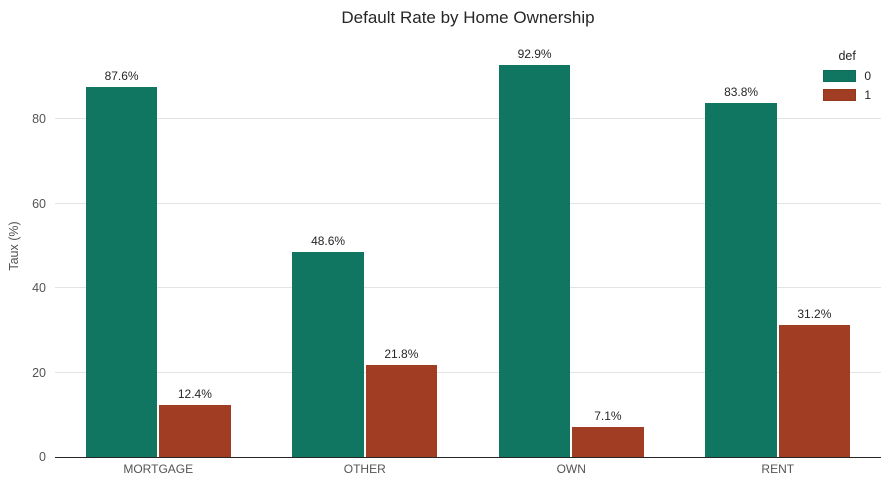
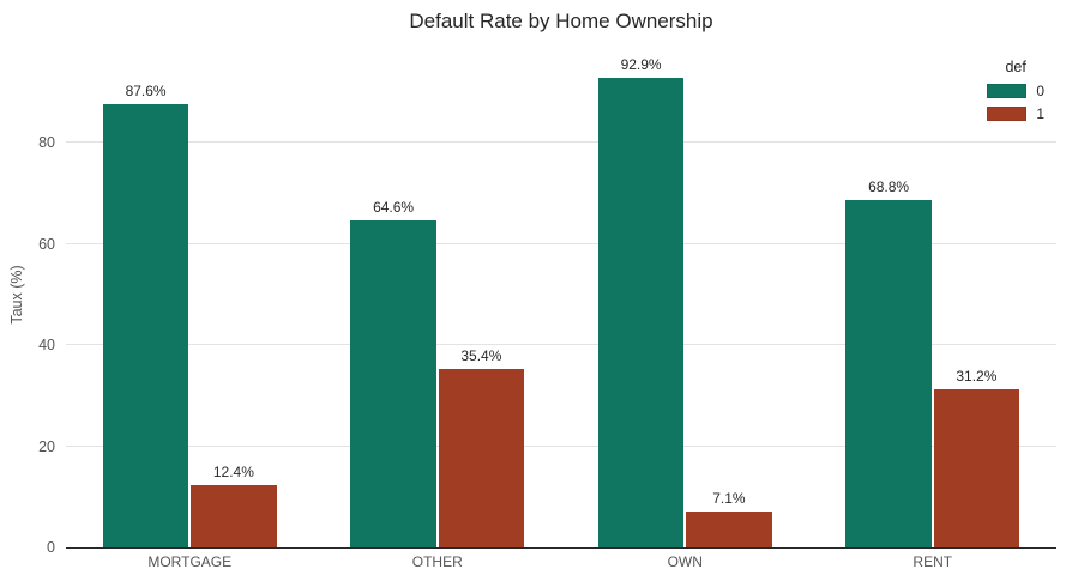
0/OTHER: 48.6% -> 64.6%
1/OTHER: 21.8% -> 35.4%
0/RENT: 83.8% -> 68.8%
